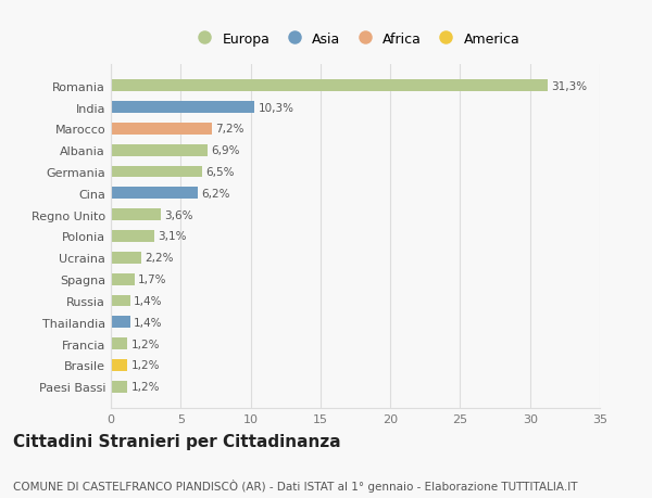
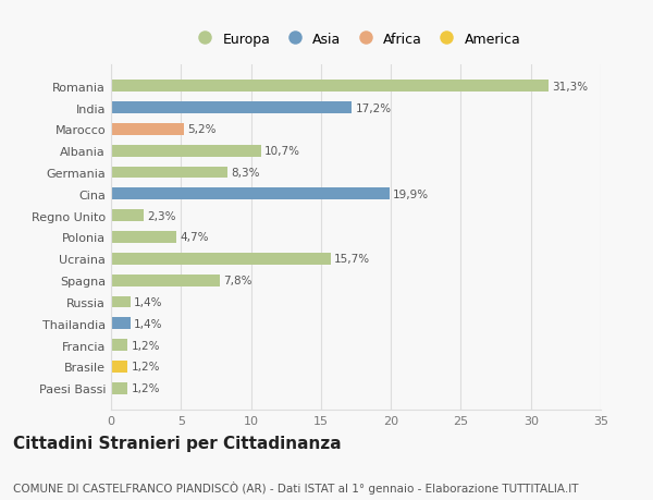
India: 10,3% -> 17,2%
Marocco: 7,2% -> 5,2%
Albania: 6,9% -> 10,7%
Germania: 6,5% -> 8,3%
Cina: 6,2% -> 19,9%
Regno Unito: 3,6% -> 2,3%
Polonia: 3,1% -> 4,7%
Ucraina: 2,2% -> 15,7%
Spagna: 1,7% -> 7,8%
